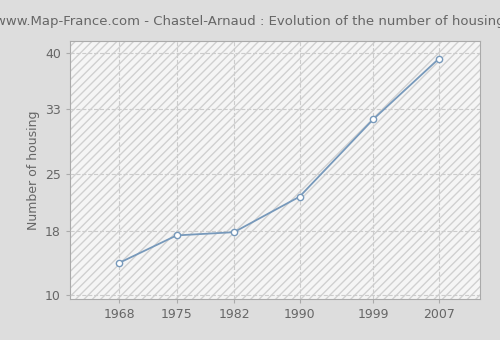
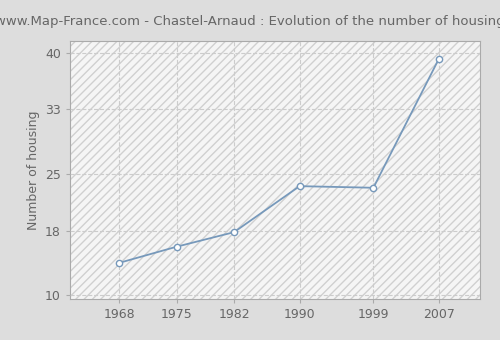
1975: 17.4 -> 16.0
1990: 22.2 -> 23.5
1999: 31.8 -> 23.3
